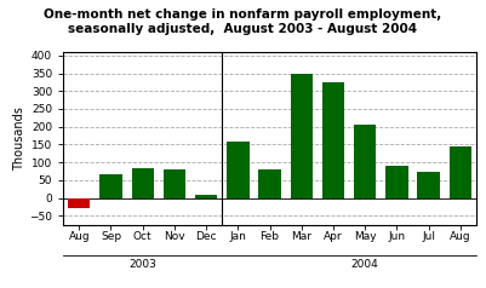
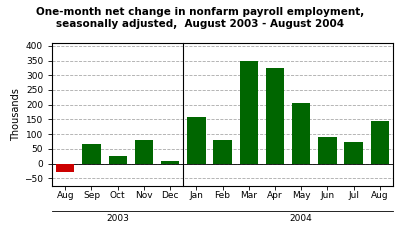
Oct: 85 -> 25
